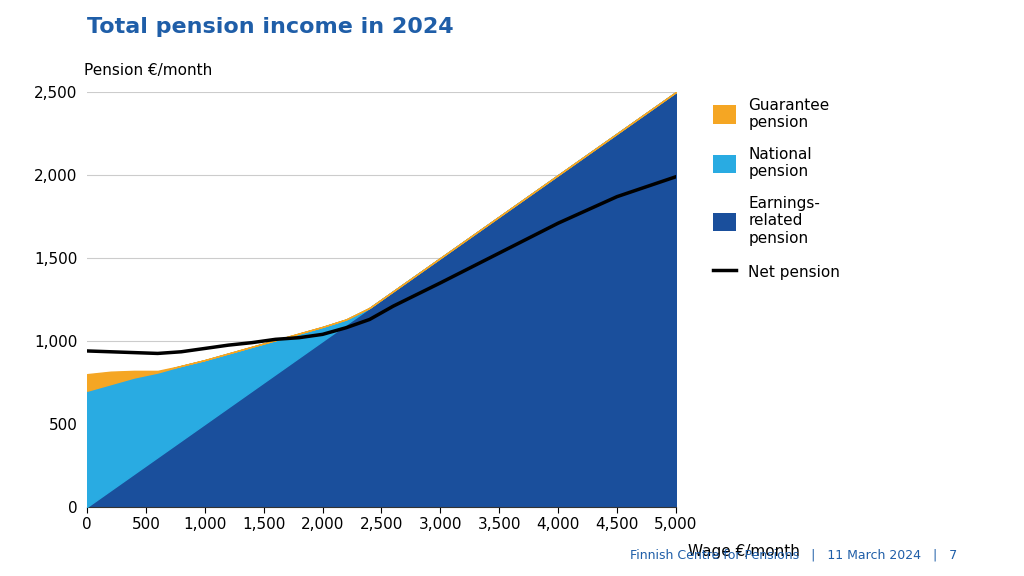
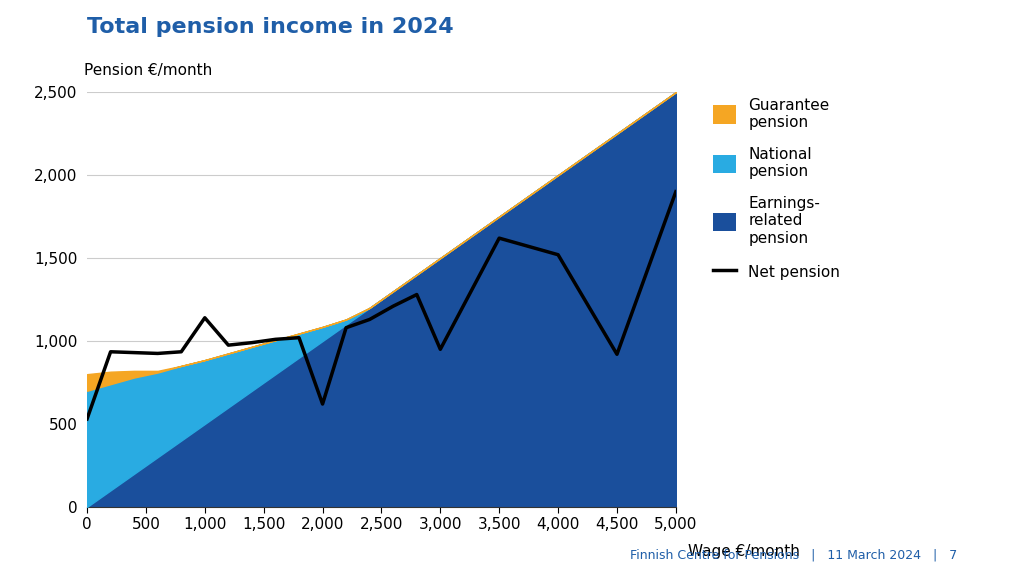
Net pension/0: 940 -> 530
Net pension/1,000: 960 -> 1,140
Net pension/2,000: 1,040 -> 620
Net pension/3,000: 1,350 -> 950
Net pension/3,500: 1,530 -> 1,620
Net pension/4,000: 1,710 -> 1,520
Net pension/4,500: 1,870 -> 920
Net pension/5,000: 1,990 -> 1,900
